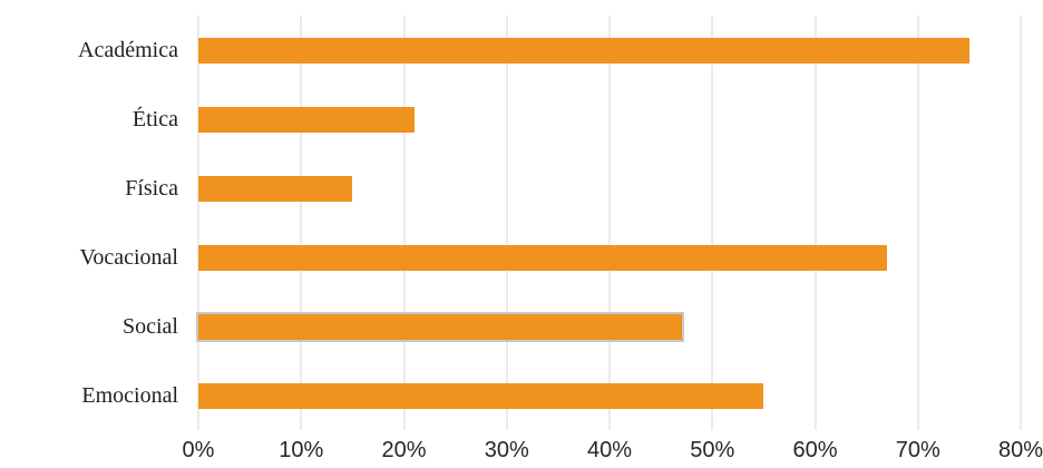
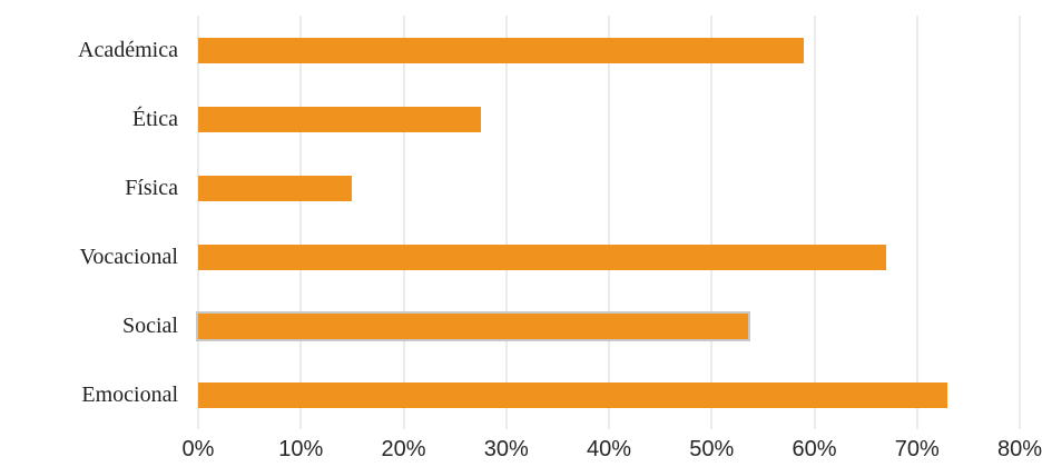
Académica: 75% -> 59%
Ética: 21% -> 28%
Social: 47% -> 54%
Emocional: 55% -> 73%
